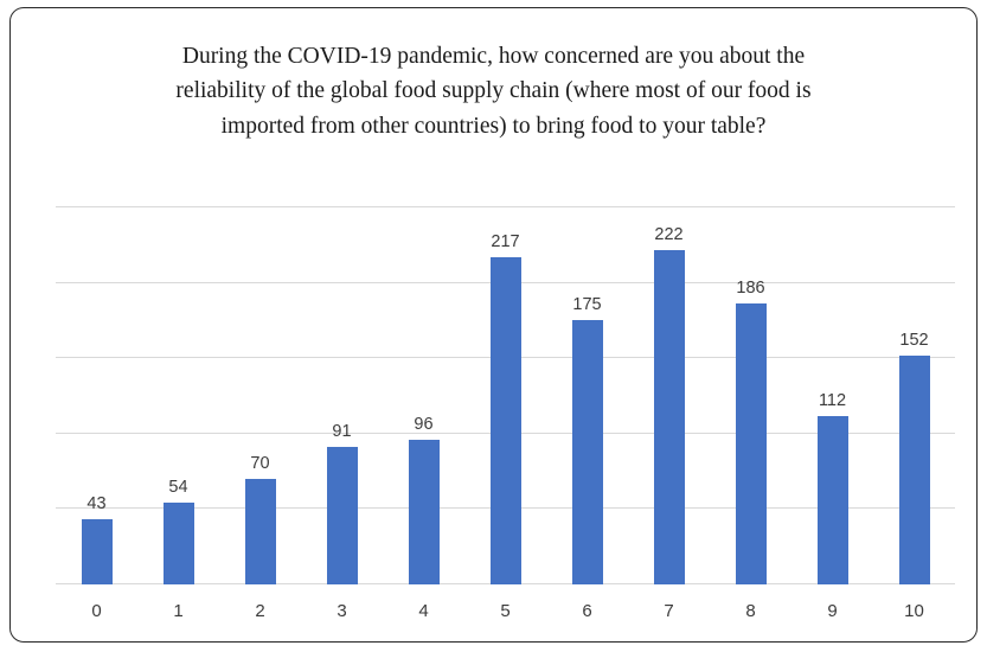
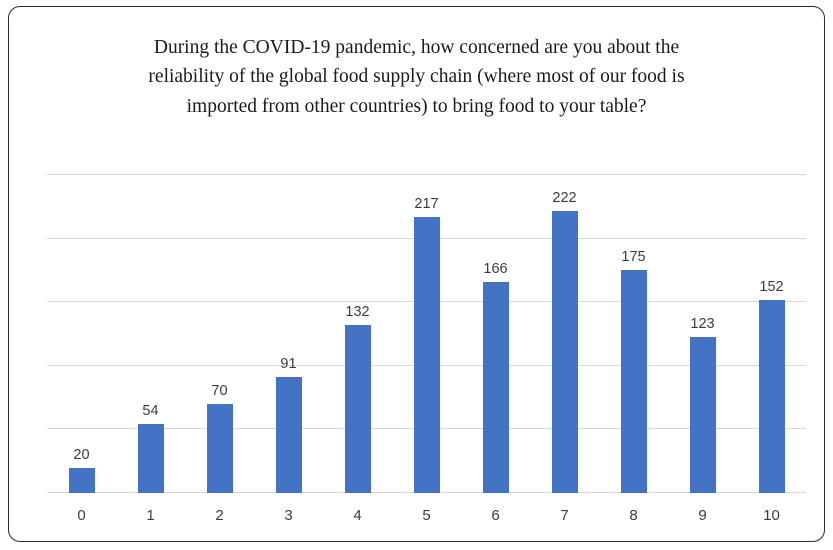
0: 43 -> 20
4: 96 -> 132
6: 175 -> 166
8: 186 -> 175
9: 112 -> 123
